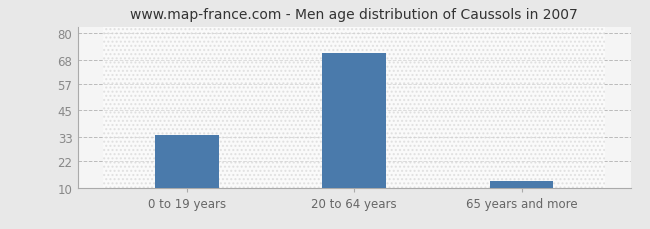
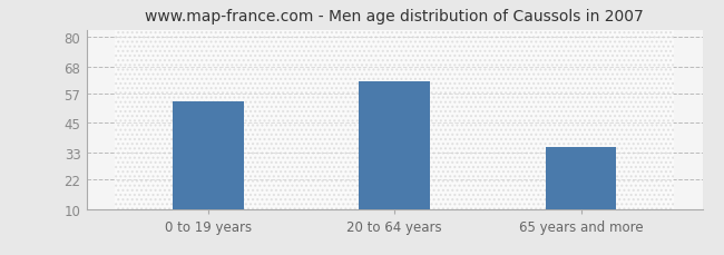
0 to 19 years: 34 -> 54
20 to 64 years: 71 -> 62
65 years and more: 13 -> 35
